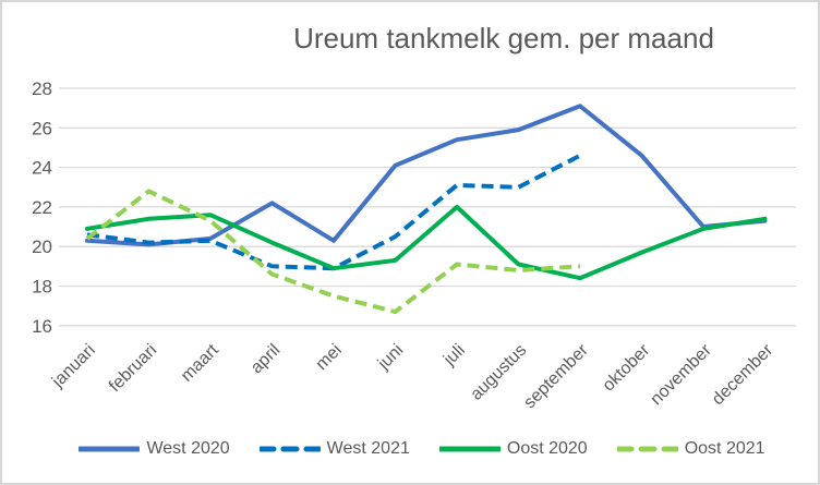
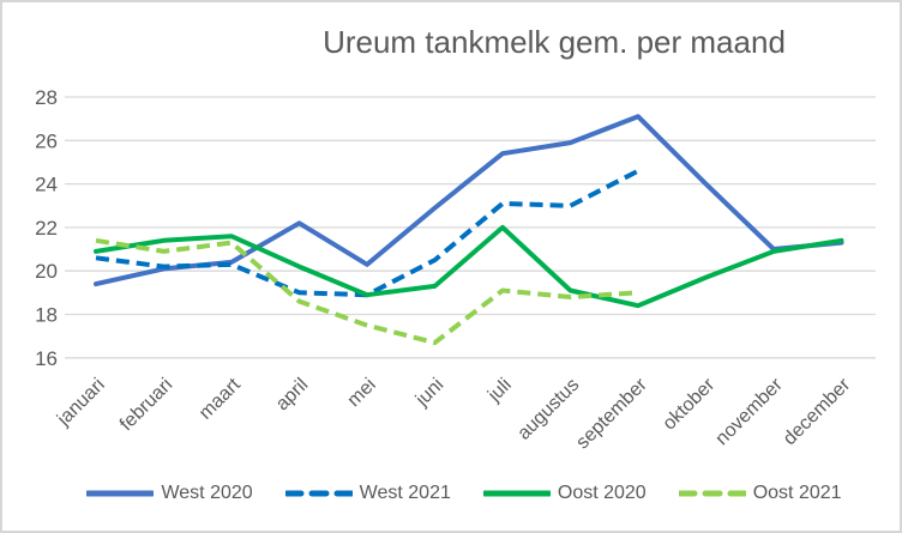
West 2020/januari: 20.3 -> 19.4
Oost 2021/januari: 20.4 -> 21.4
Oost 2021/februari: 22.8 -> 20.9
West 2020/juni: 24.1 -> 22.9
West 2020/oktober: 24.6 -> 24.0
